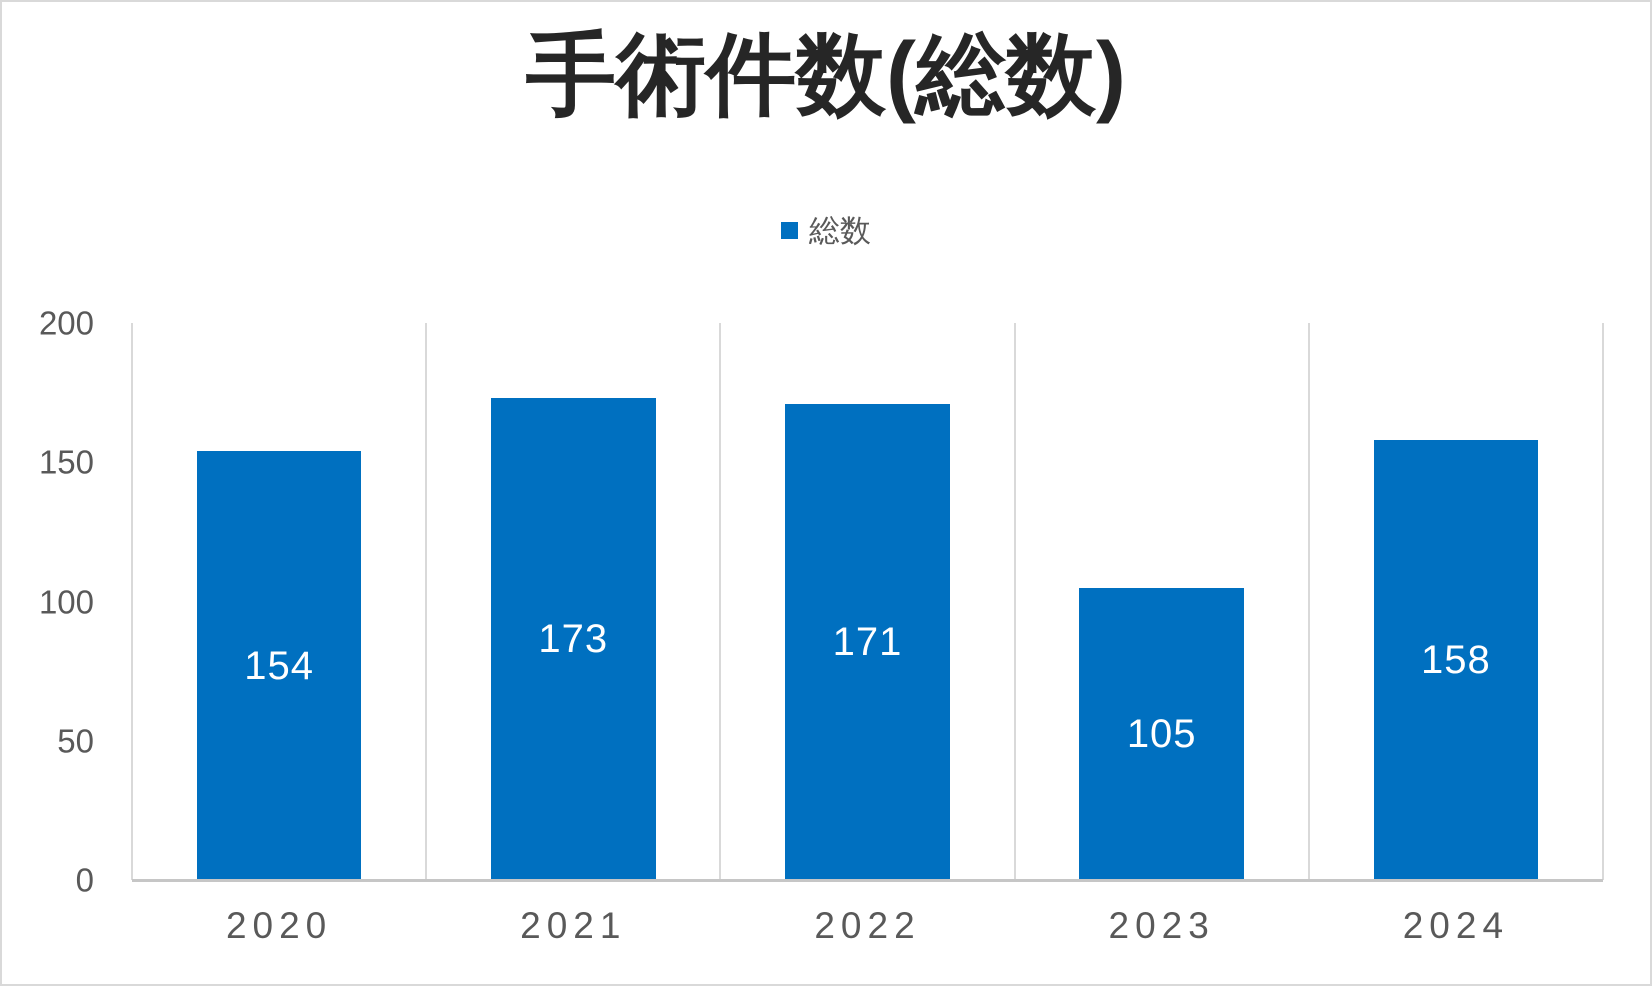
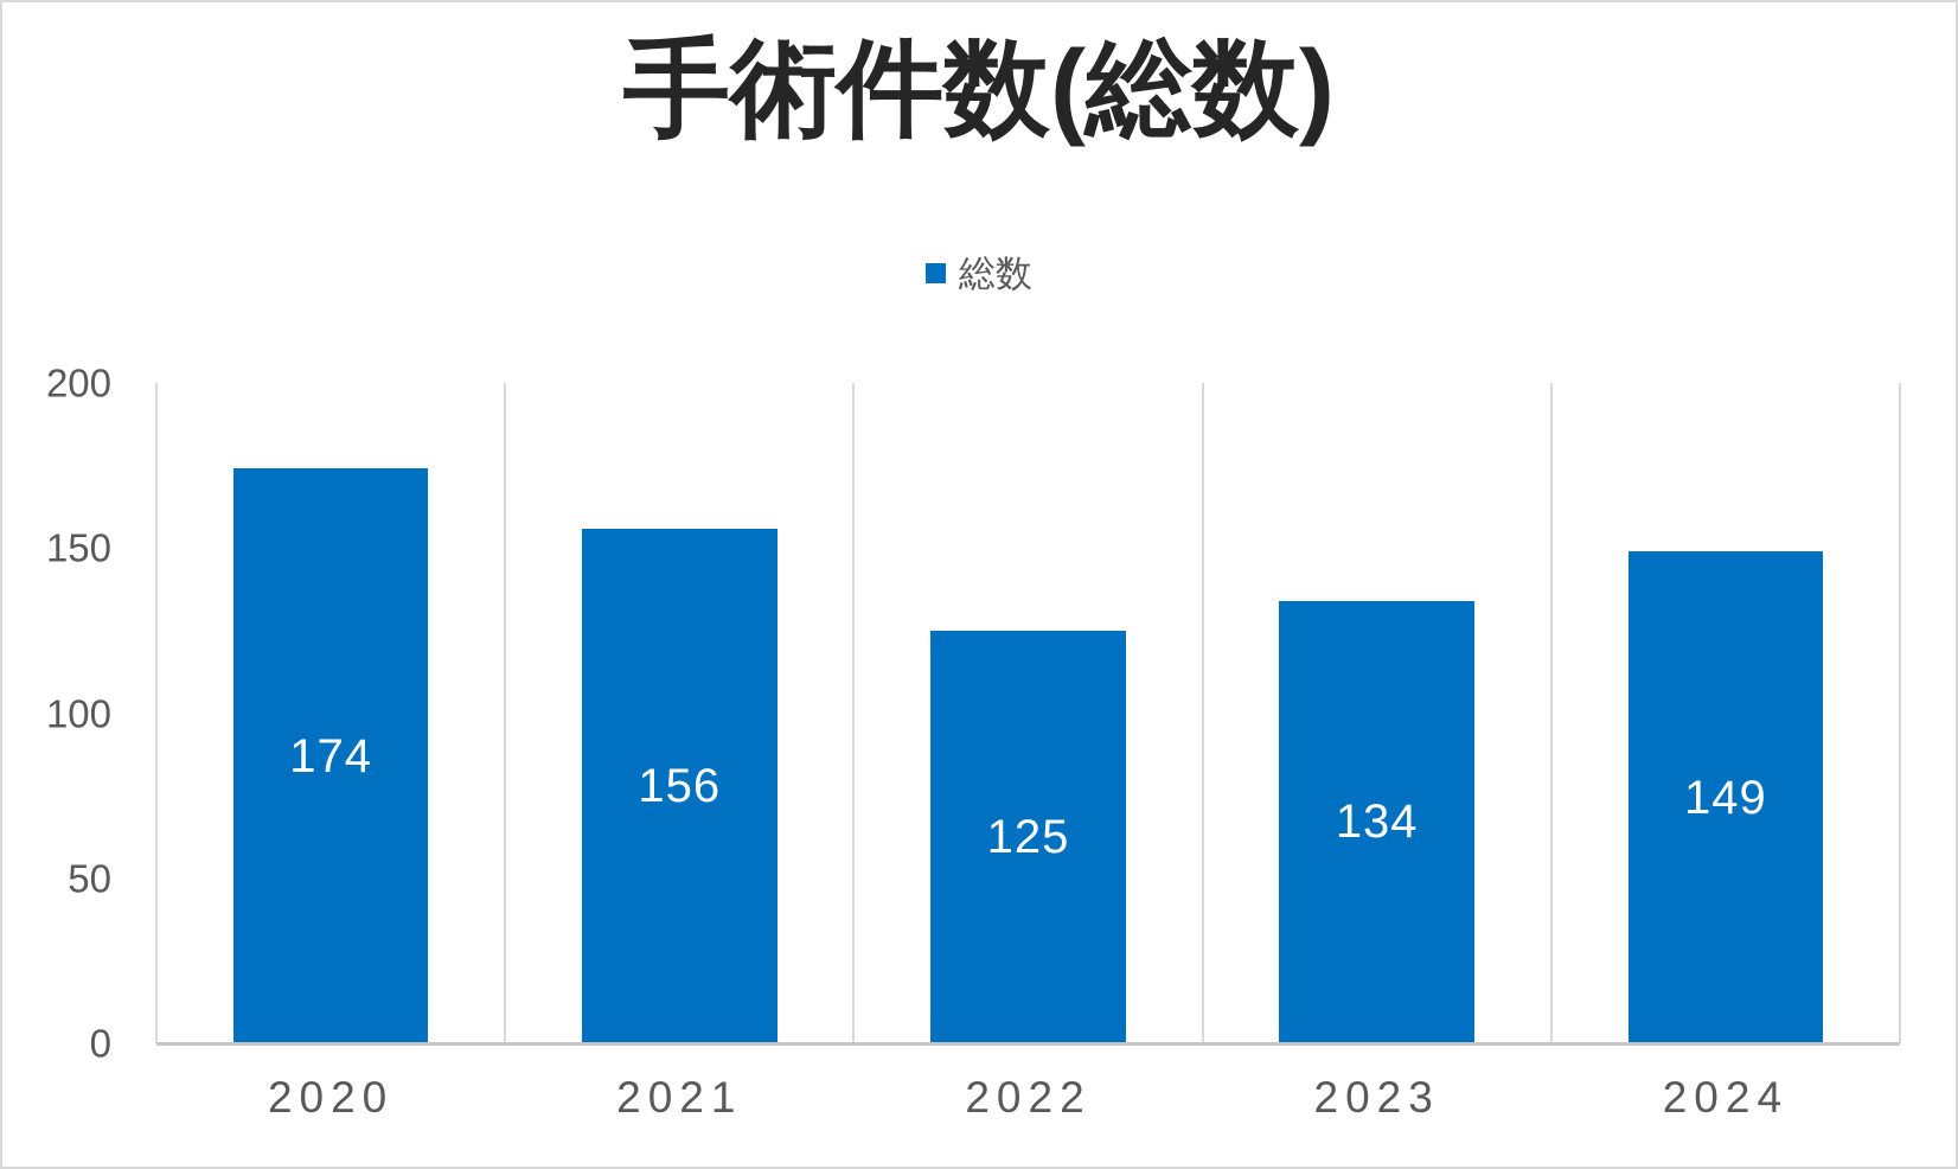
2020: 154 -> 174
2021: 173 -> 156
2022: 171 -> 125
2023: 105 -> 134
2024: 158 -> 149
